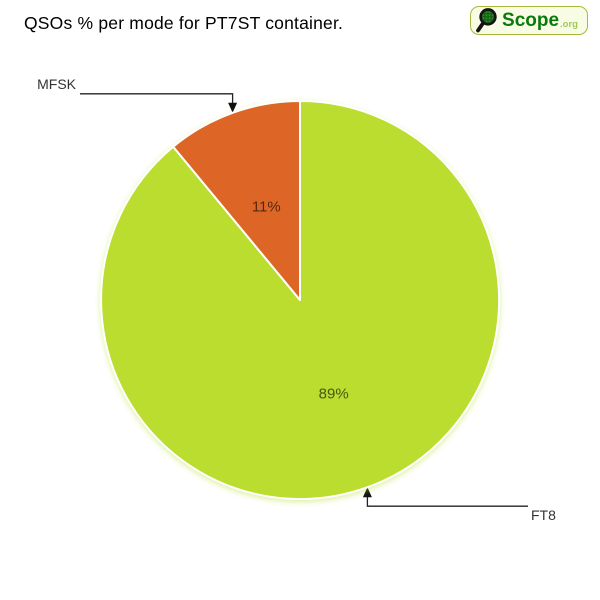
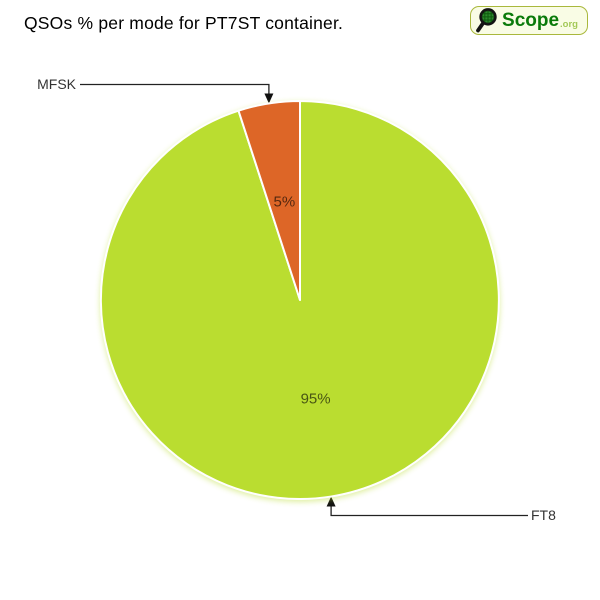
FT8: 89% -> 95%
MFSK: 11% -> 5%
